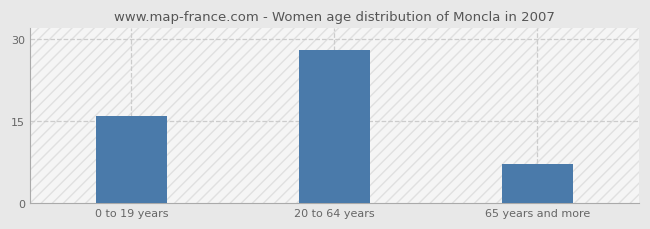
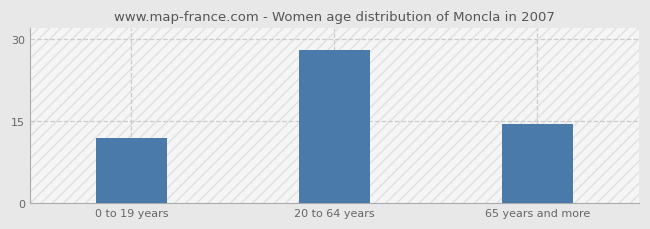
0 to 19 years: 16.0 -> 12.0
65 years and more: 7.2 -> 14.5
